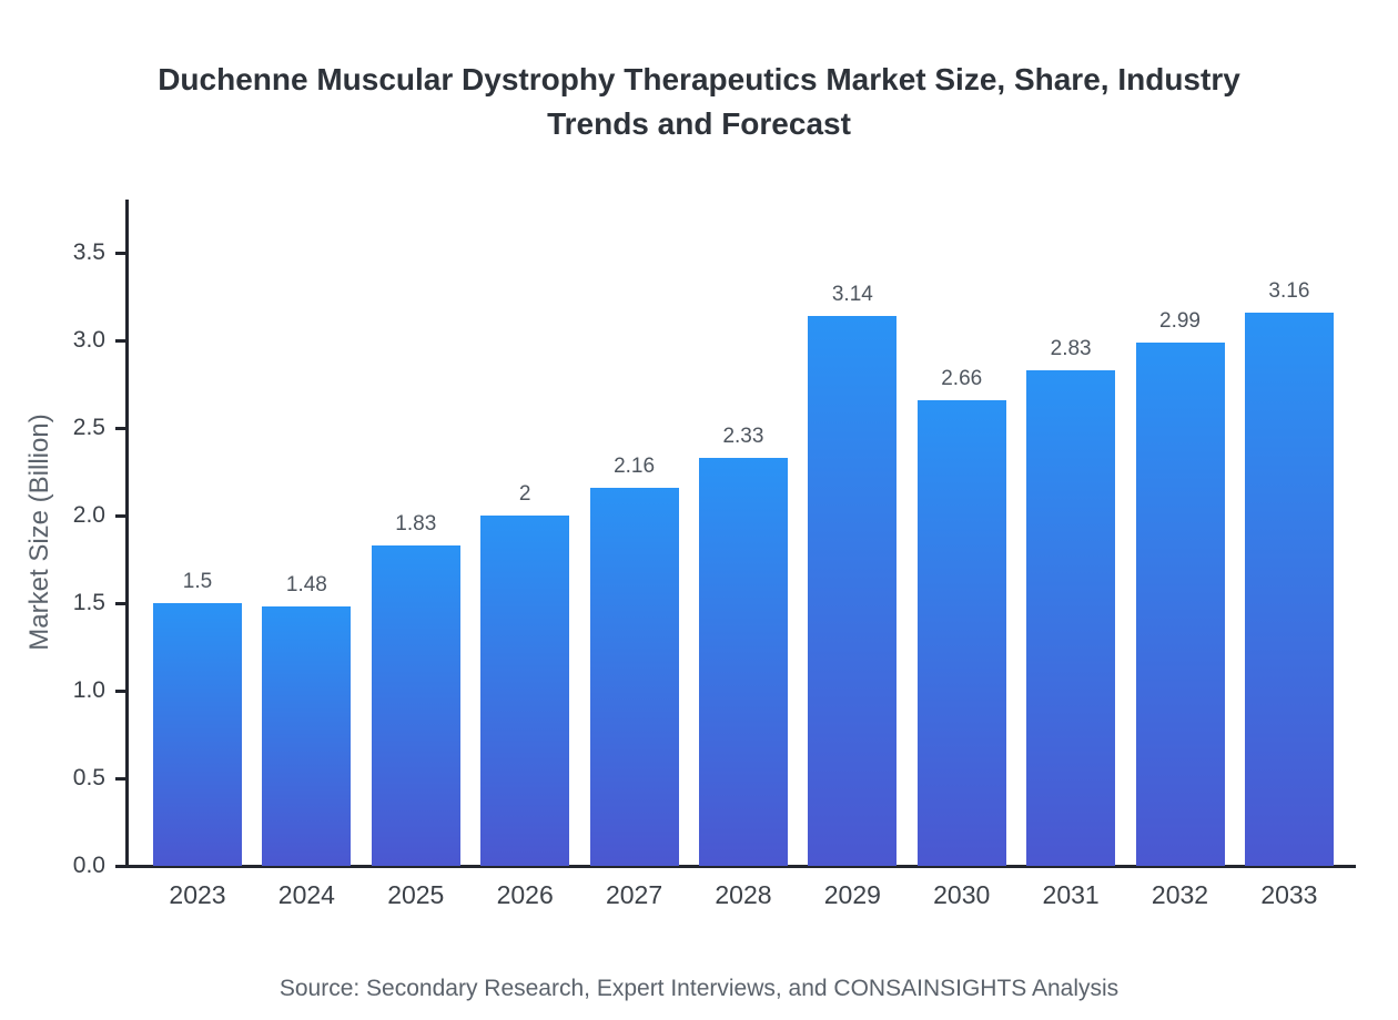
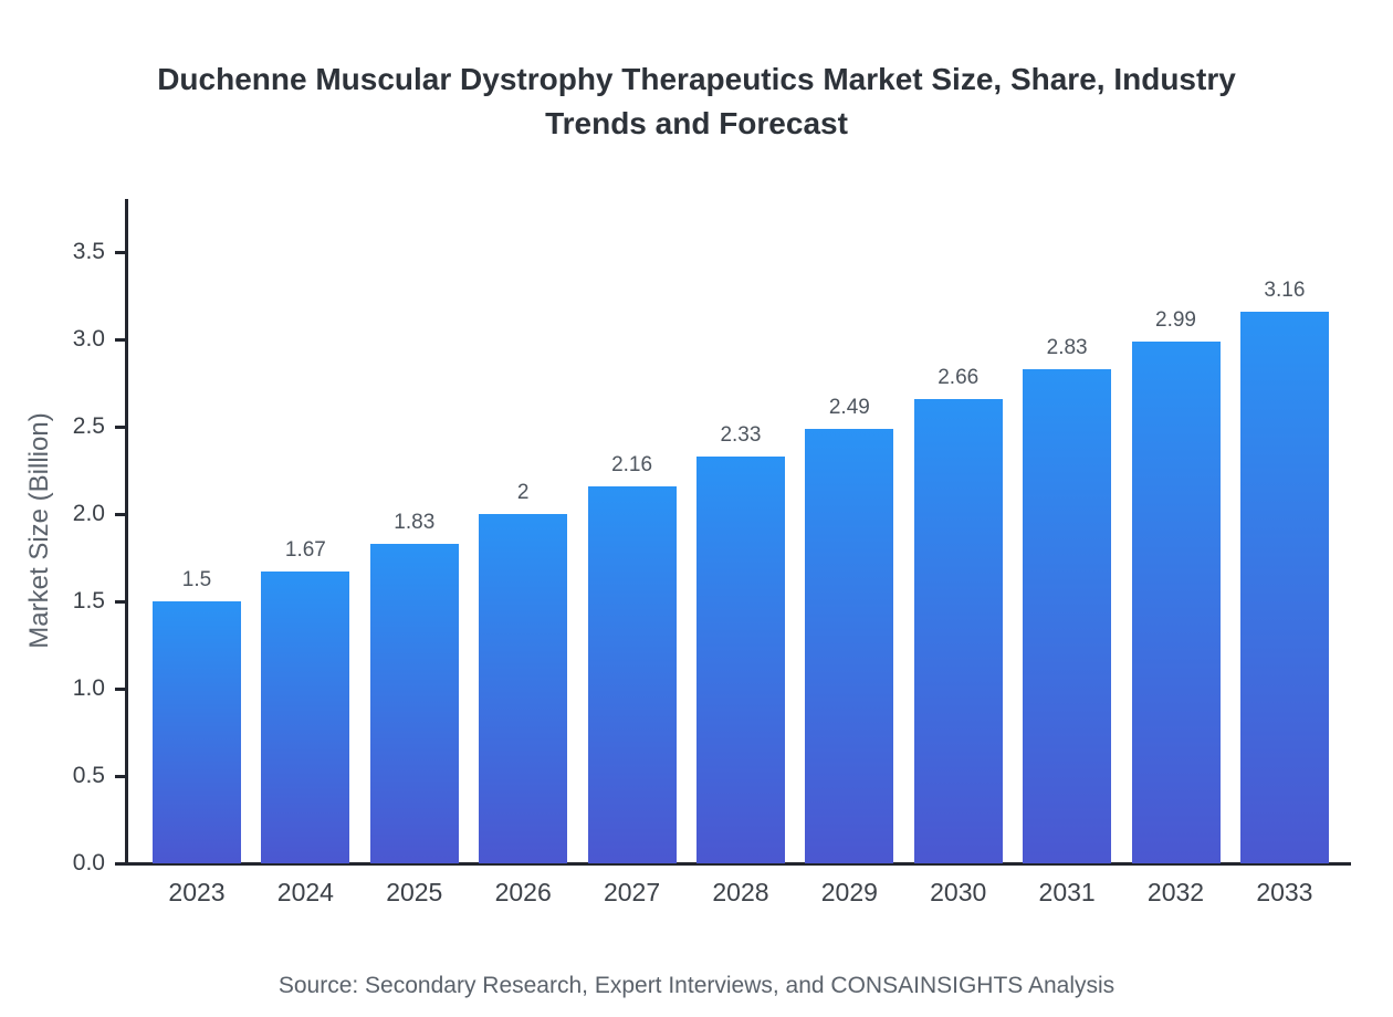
2024: 1.48 -> 1.67
2029: 3.14 -> 2.49
